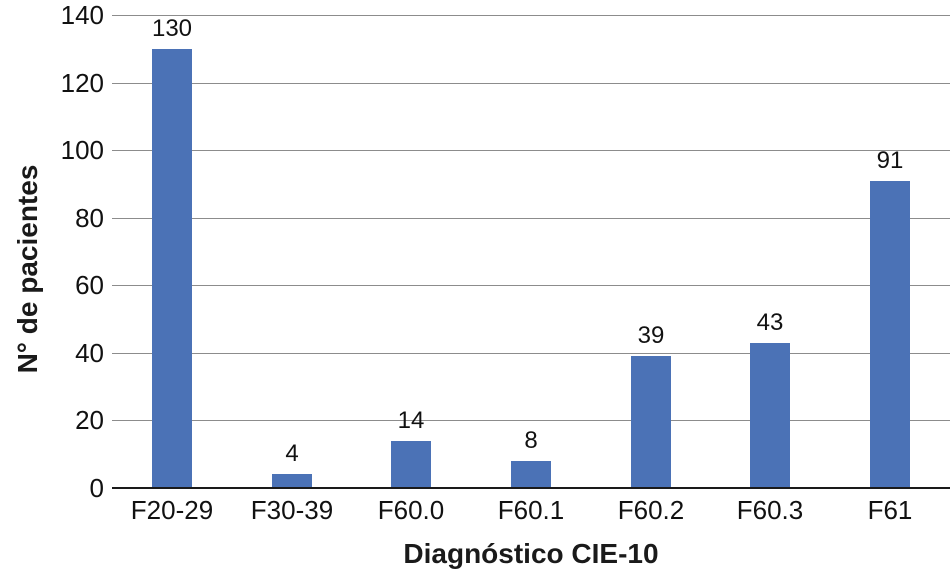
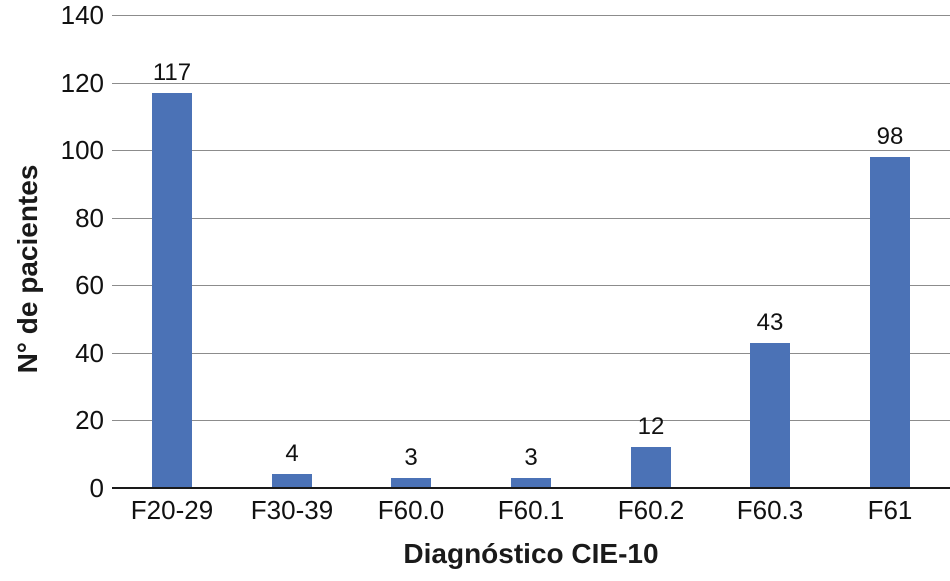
F20-29: 130 -> 117
F60.0: 14 -> 3
F60.1: 8 -> 3
F60.2: 39 -> 12
F61: 91 -> 98
